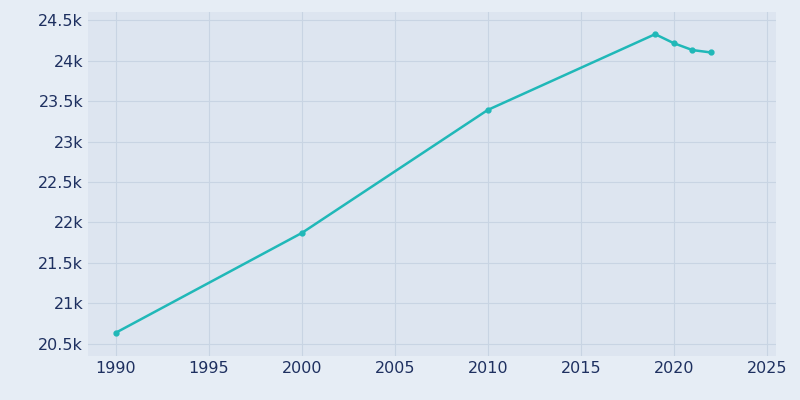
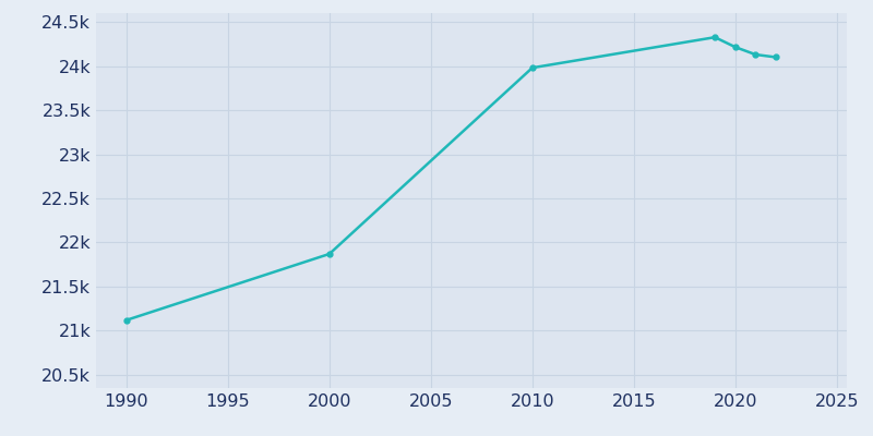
1990: 20.64k -> 21.12k
2010: 23.39k -> 23.98k
